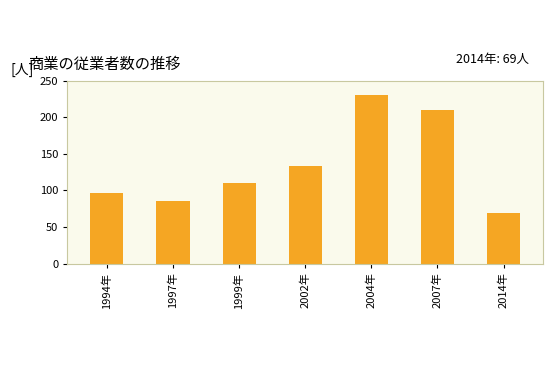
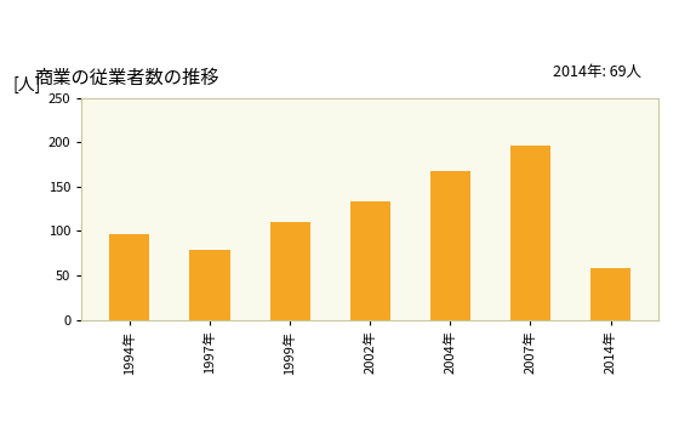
1997年: 86 -> 78
2004年: 230 -> 168
2007年: 210 -> 196
2014年: 69 -> 58
